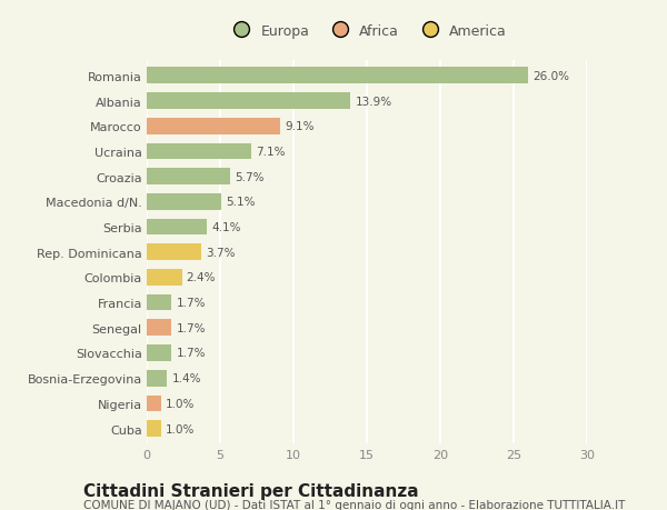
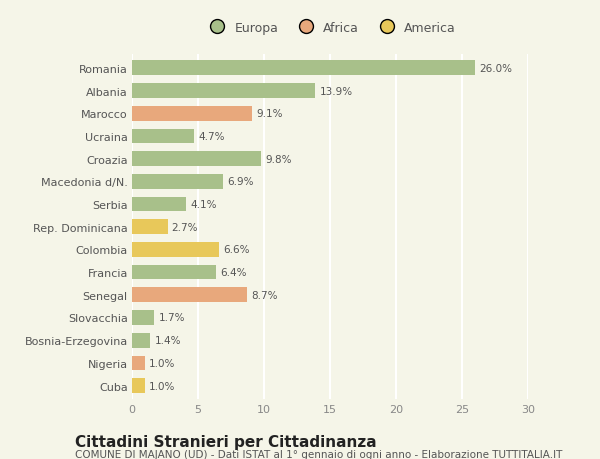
Ucraina: 7.1% -> 4.7%
Croazia: 5.7% -> 9.8%
Macedonia d/N.: 5.1% -> 6.9%
Rep. Dominicana: 3.7% -> 2.7%
Colombia: 2.4% -> 6.6%
Francia: 1.7% -> 6.4%
Senegal: 1.7% -> 8.7%
